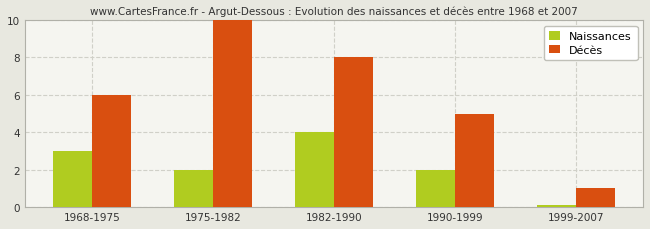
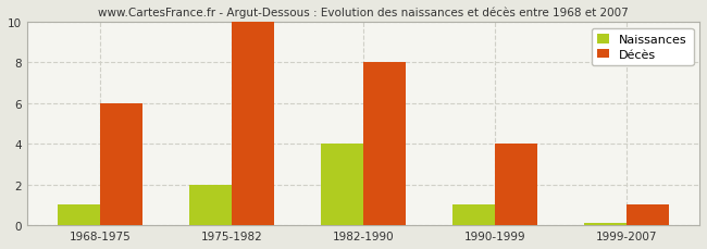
Naissances/1968-1975: 3.0 -> 1.0
Naissances/1990-1999: 2.0 -> 1.0
Décès/1990-1999: 5 -> 4
